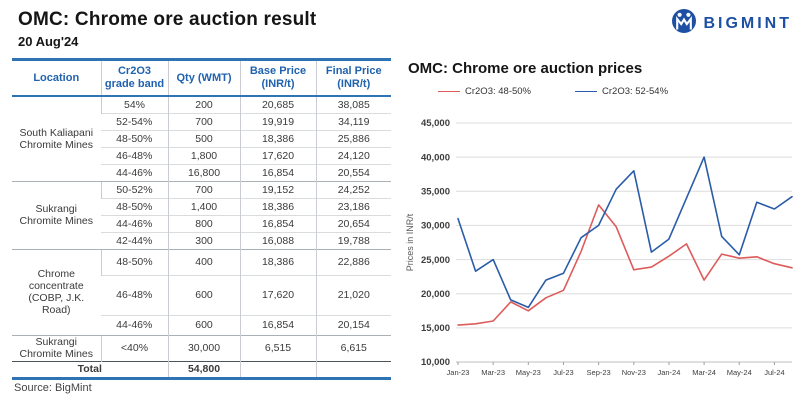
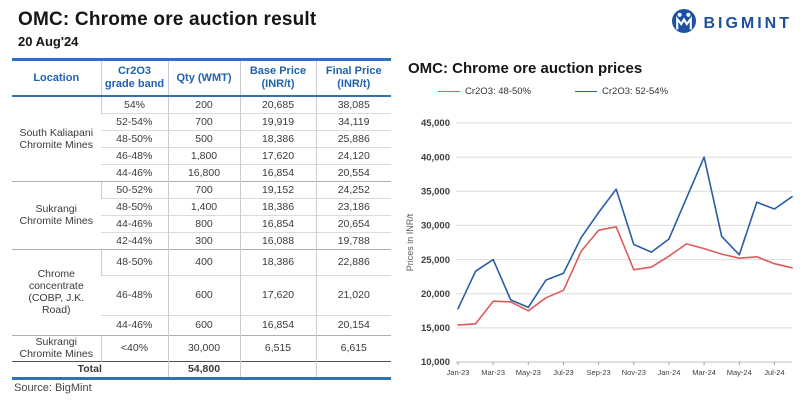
Cr2O3: 52-54%/Jan-23: 31000 -> 18000
Cr2O3: 48-50%/Mar-23: 16000 -> 19000
Cr2O3: 48-50%/Sep-23: 33000 -> 29000
Cr2O3: 52-54%/Sep-23: 30000 -> 32000
Cr2O3: 52-54%/Nov-23: 38000 -> 27000
Cr2O3: 48-50%/Mar-24: 22000 -> 27000
